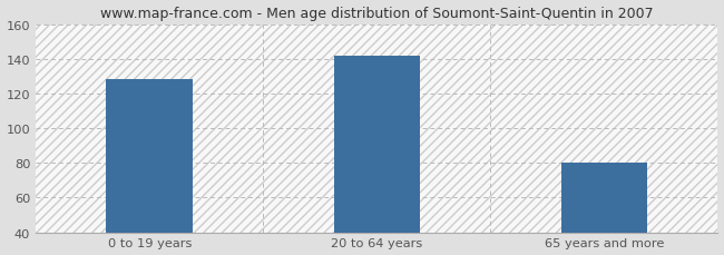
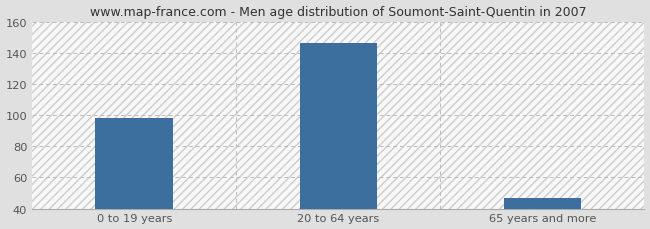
0 to 19 years: 128 -> 98
20 to 64 years: 142 -> 146
65 years and more: 80 -> 47
